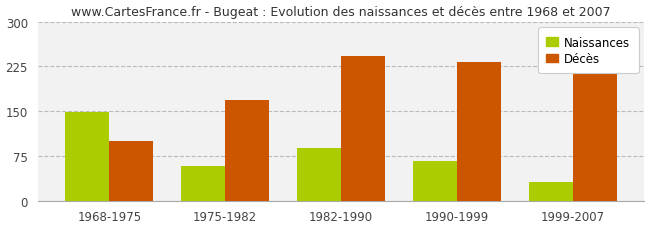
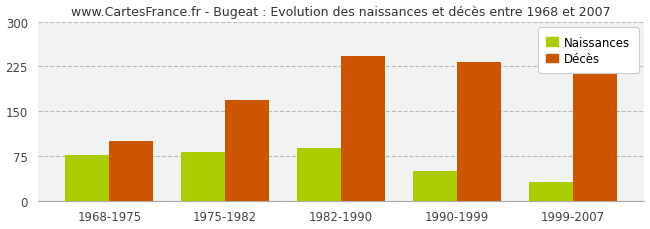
Naissances/1968-1975: 148 -> 76
Naissances/1975-1982: 58 -> 82
Naissances/1990-1999: 66 -> 50
